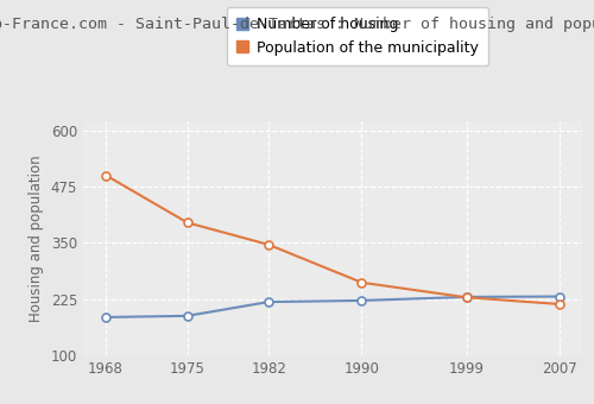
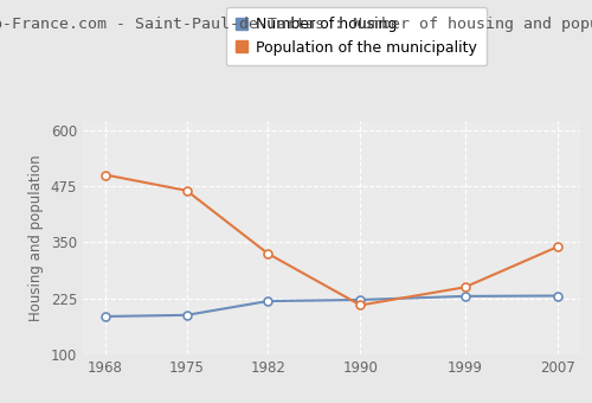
Population of the municipality/1975: 395 -> 465
Population of the municipality/1982: 346 -> 325
Population of the municipality/1990: 262 -> 210
Population of the municipality/1999: 229 -> 250
Population of the municipality/2007: 214 -> 340
